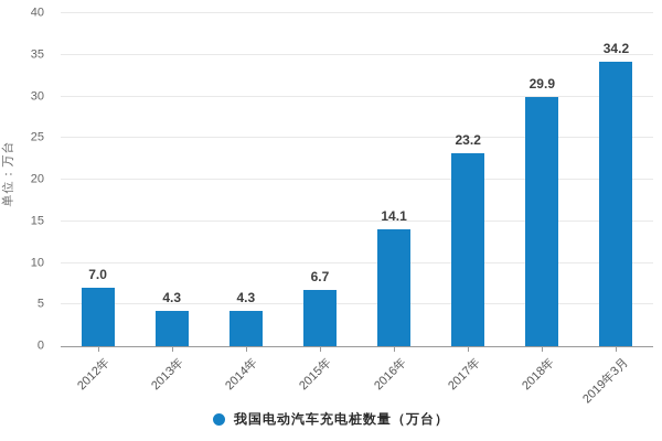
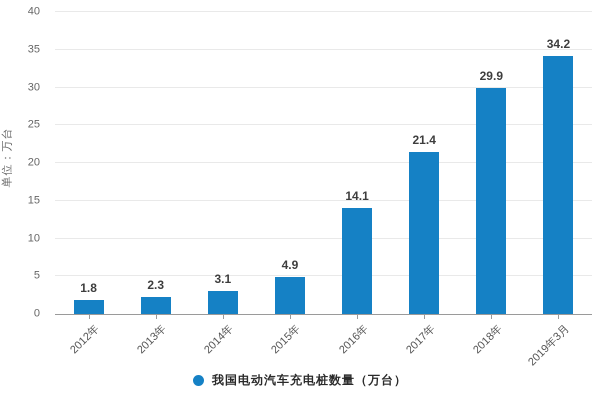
2012年: 7.0 -> 1.8
2013年: 4.3 -> 2.3
2014年: 4.3 -> 3.1
2015年: 6.7 -> 4.9
2017年: 23.2 -> 21.4
